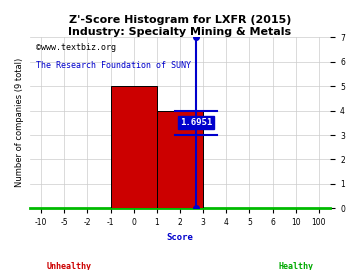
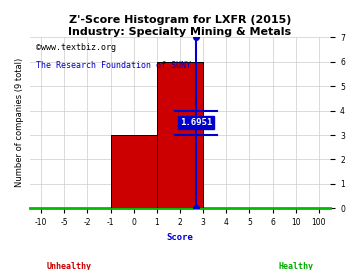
0: 5 -> 3
2: 4 -> 6
